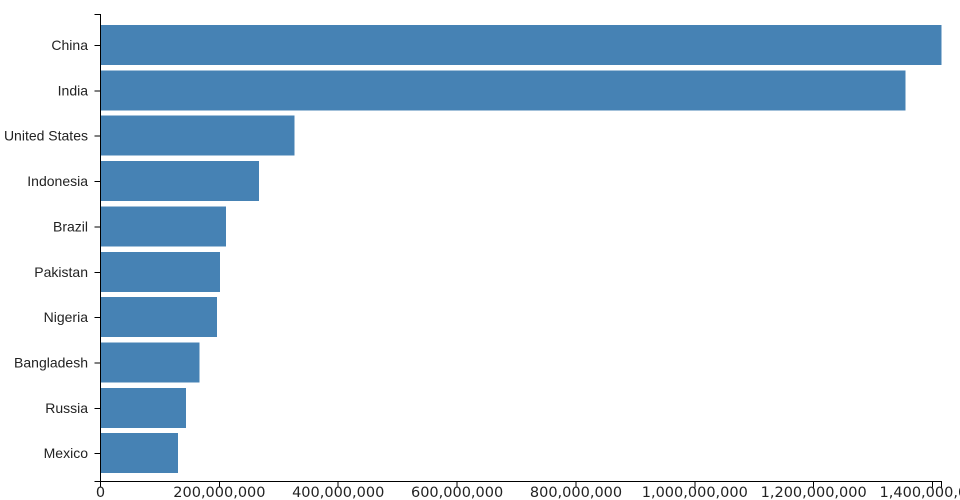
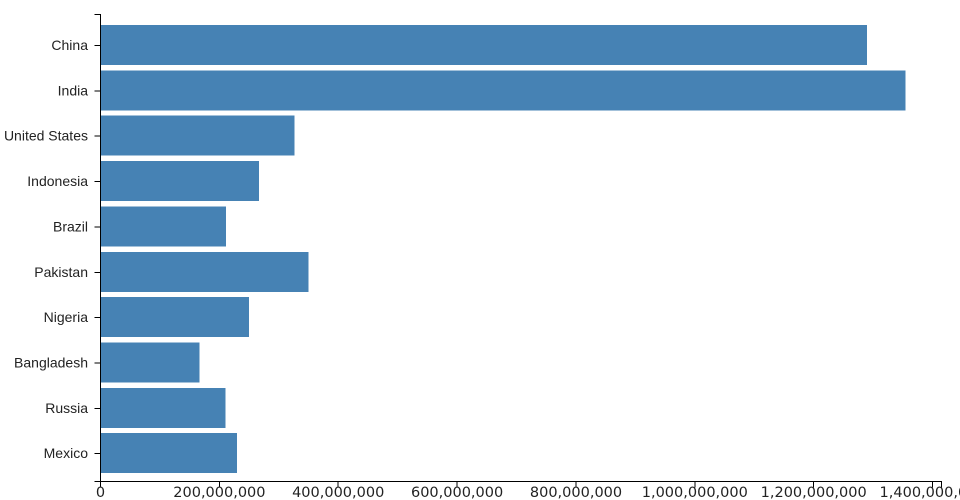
China: 1420000000 -> 1290000000
Pakistan: 200000000 -> 350000000
Nigeria: 200000000 -> 250000000
Russia: 140000000 -> 210000000
Mexico: 130000000 -> 230000000
